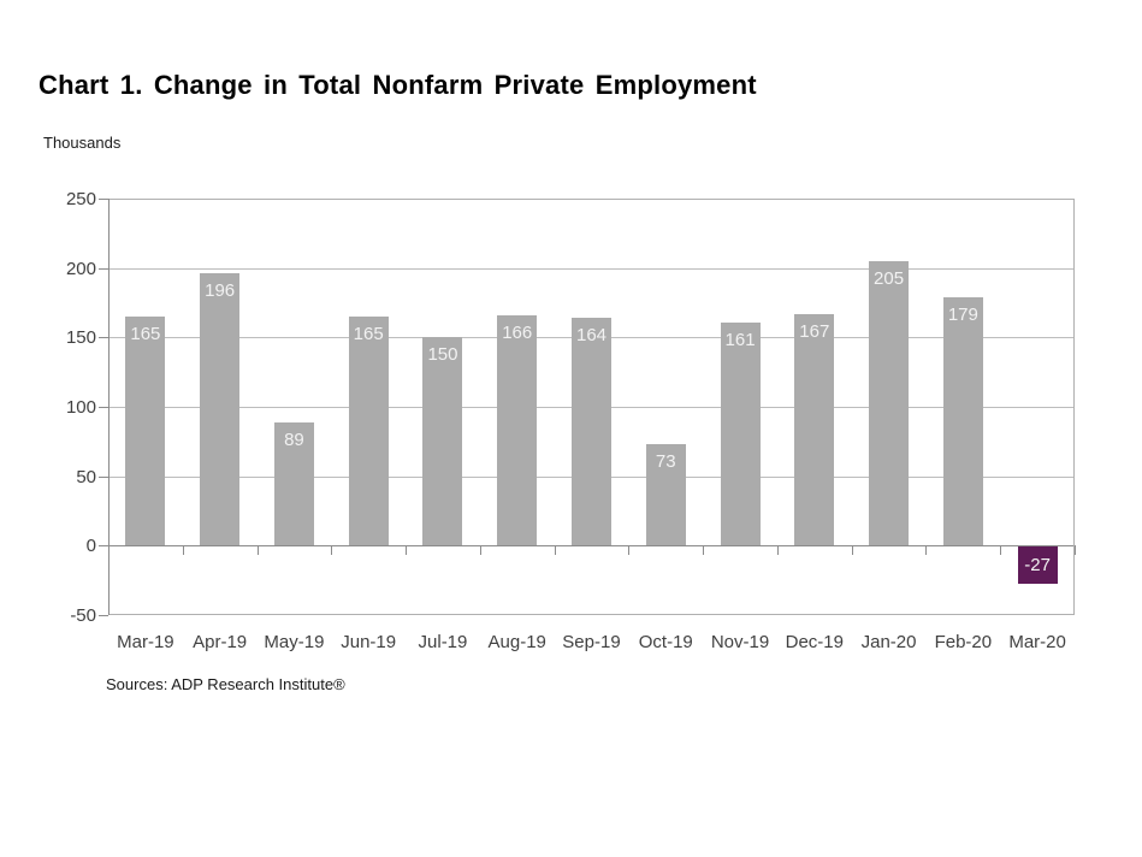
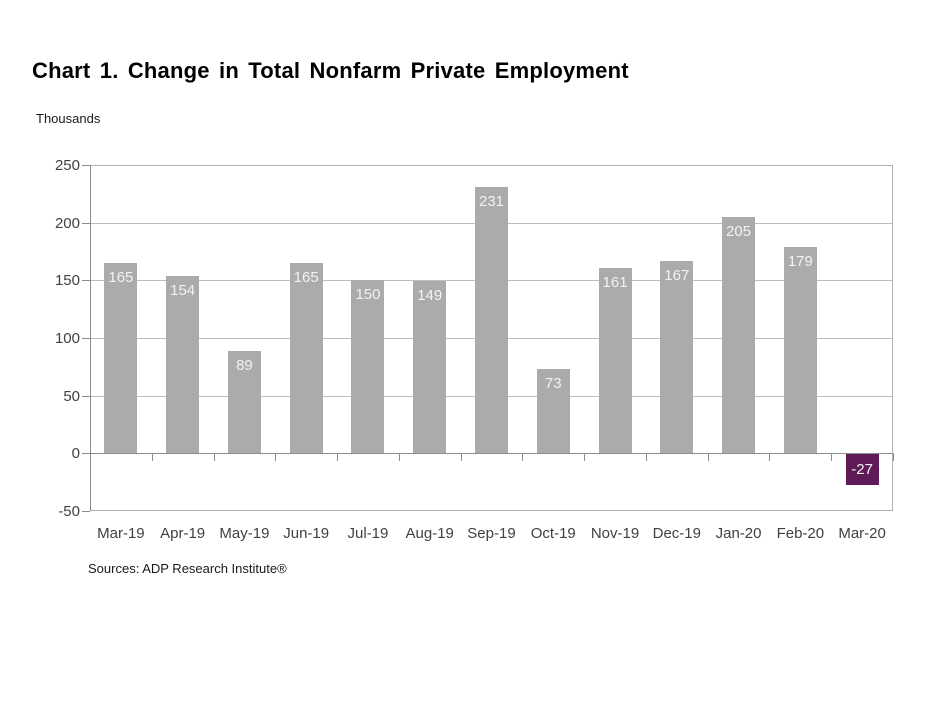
Apr-19: 196 -> 154
Aug-19: 166 -> 149
Sep-19: 164 -> 231
